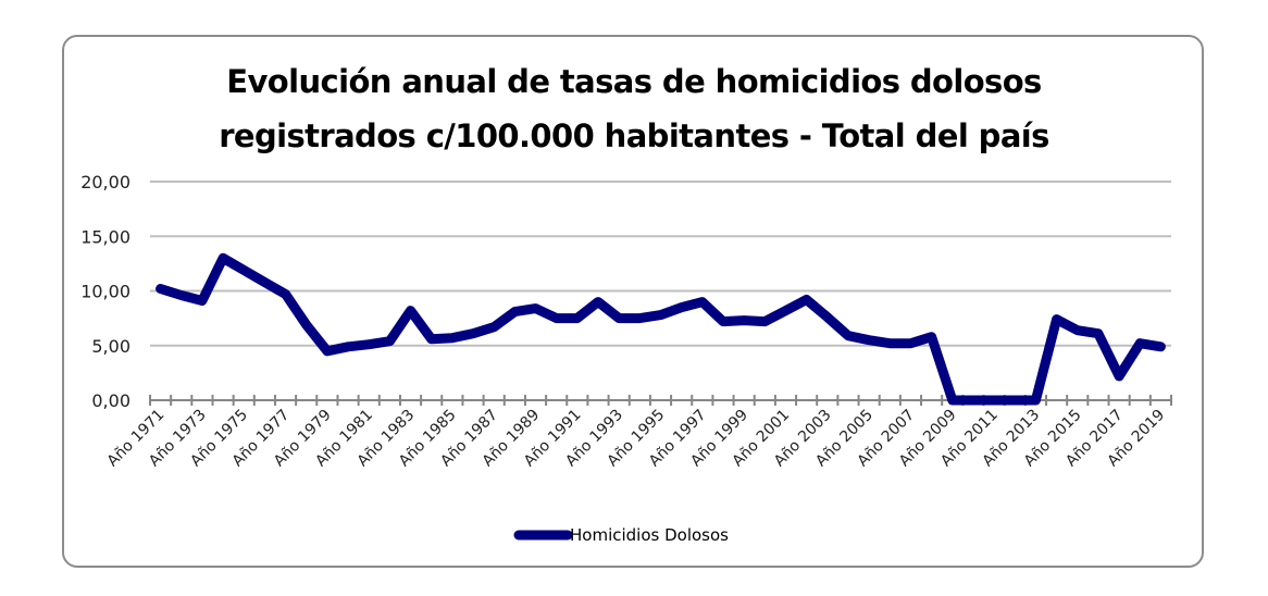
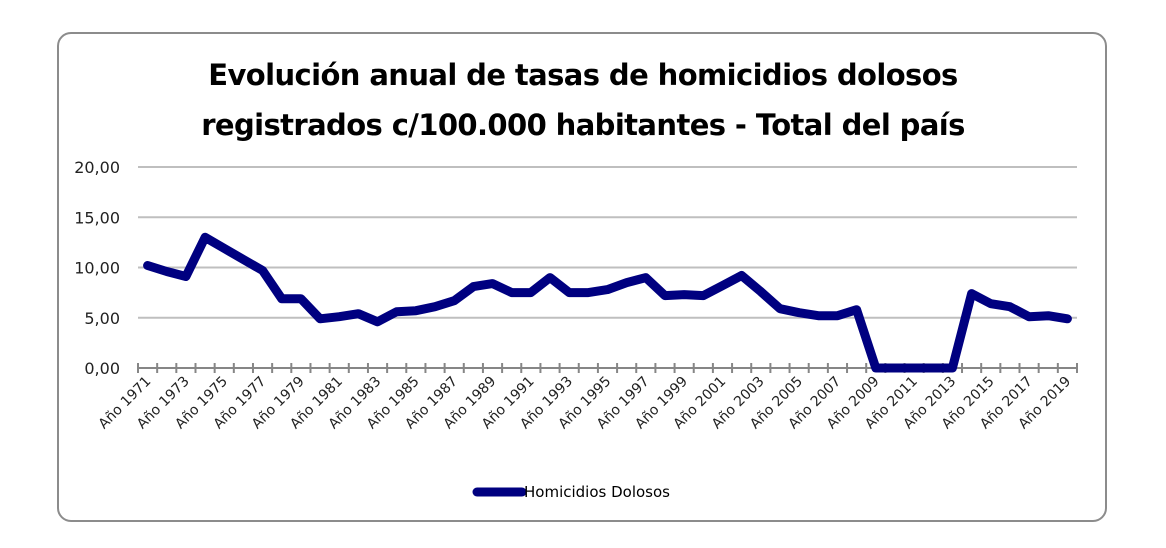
Año 1979: 4,5 -> 6,9
Año 1983: 8,2 -> 4,6
Año 2017: 2,2 -> 5,1
